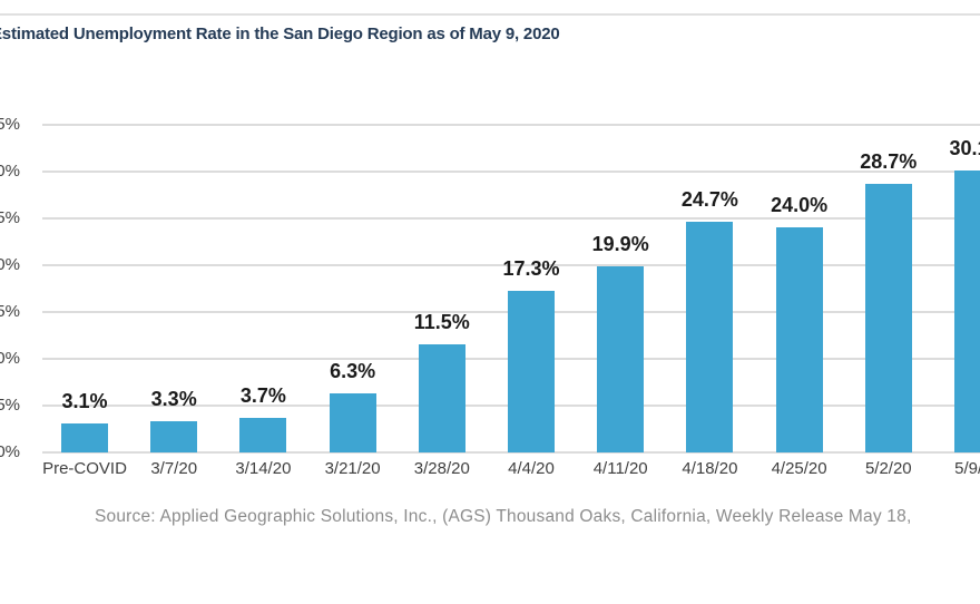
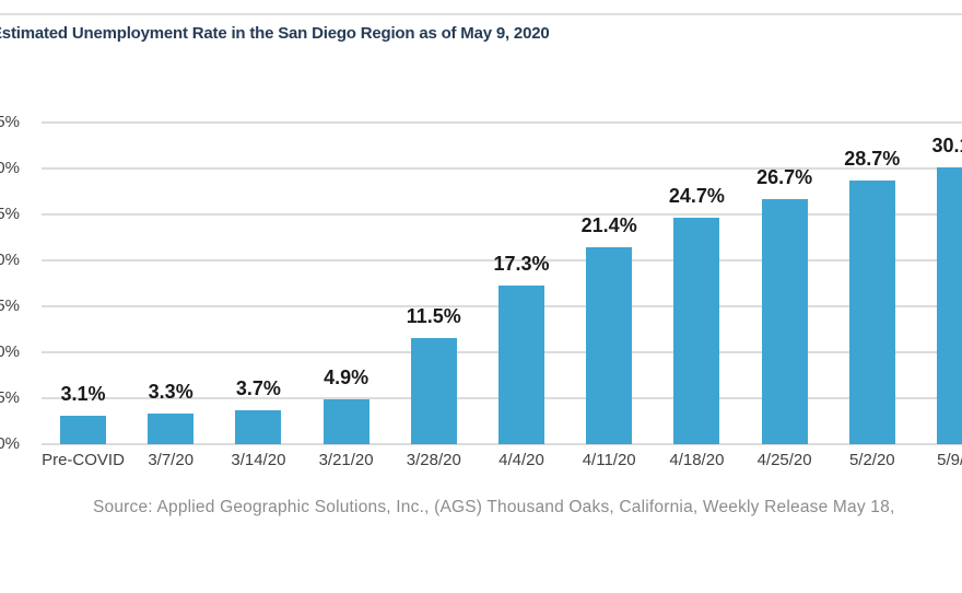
3/21/20: 6.3% -> 4.9%
4/11/20: 19.9% -> 21.4%
4/25/20: 24.0% -> 26.7%
